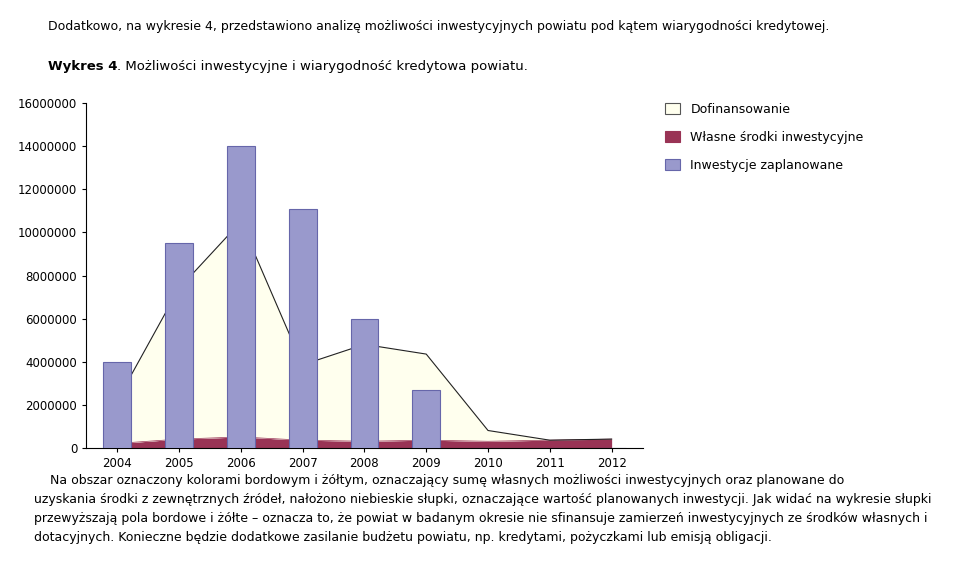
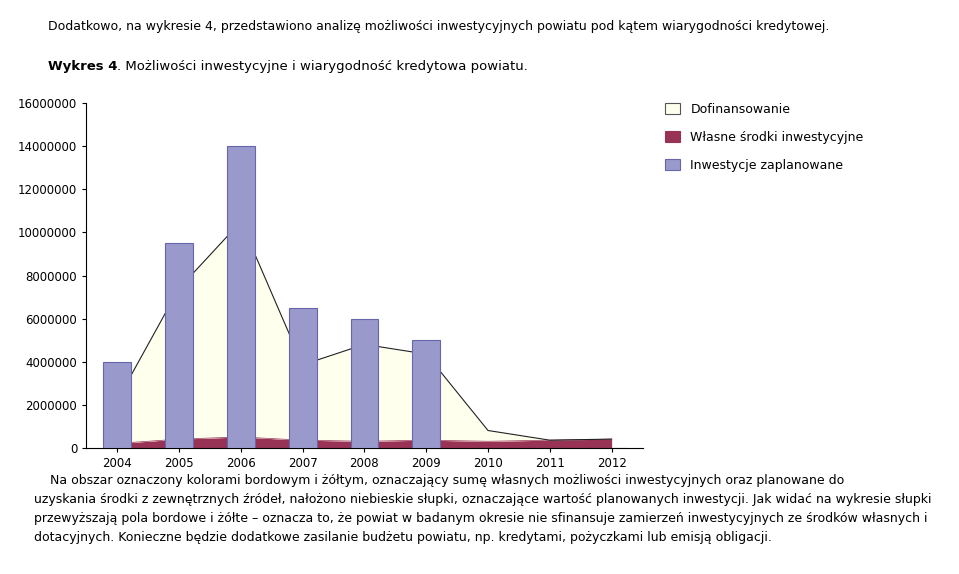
Inwestycje zaplanowane/2007: 11100000 -> 6500000
Inwestycje zaplanowane/2009: 2700000 -> 5000000
